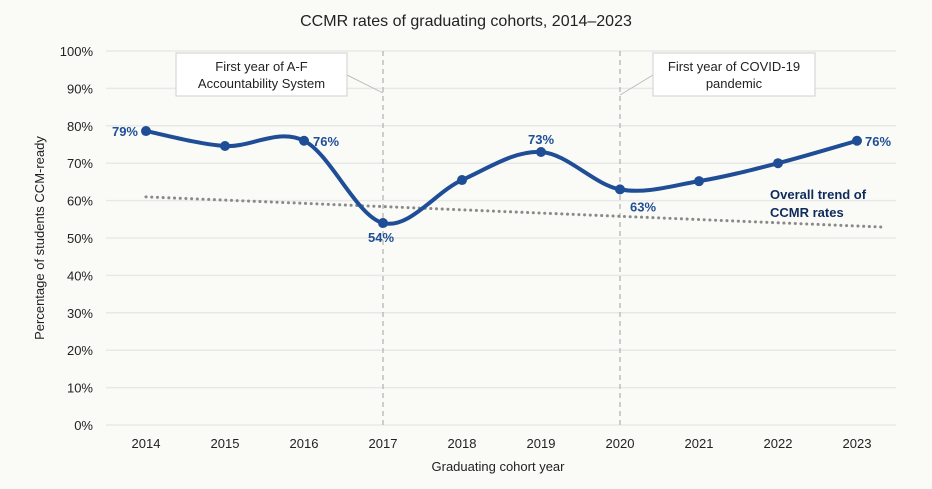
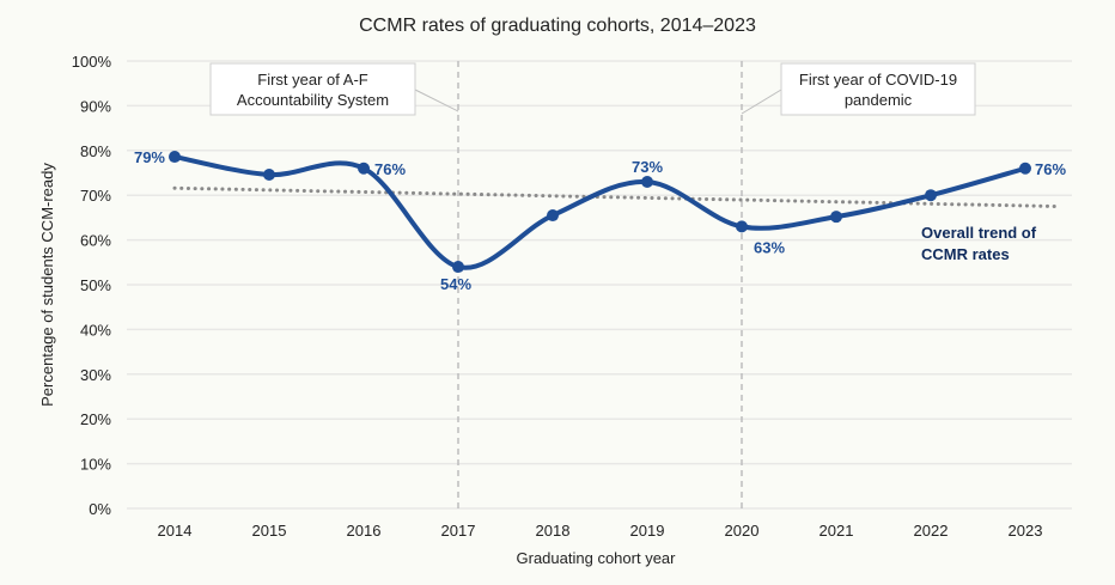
Overall trend of CCMR rates/2014: 61% -> 72%
Overall trend of CCMR rates/2023: 53% -> 68%
